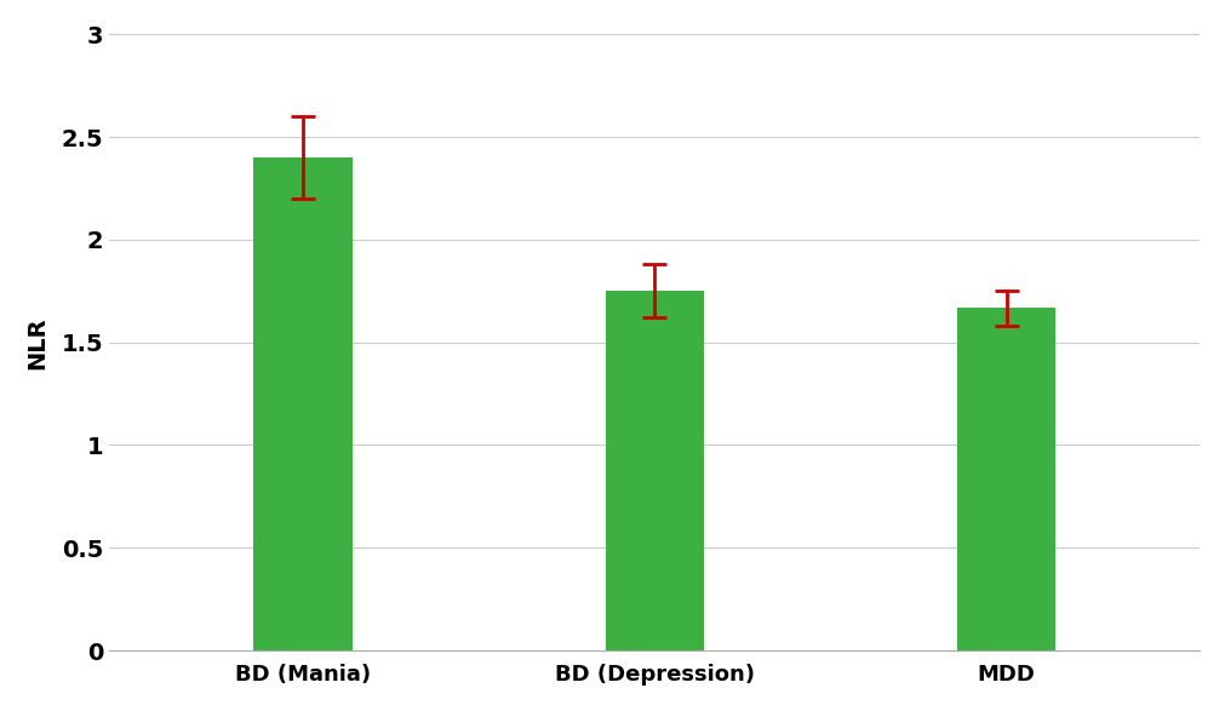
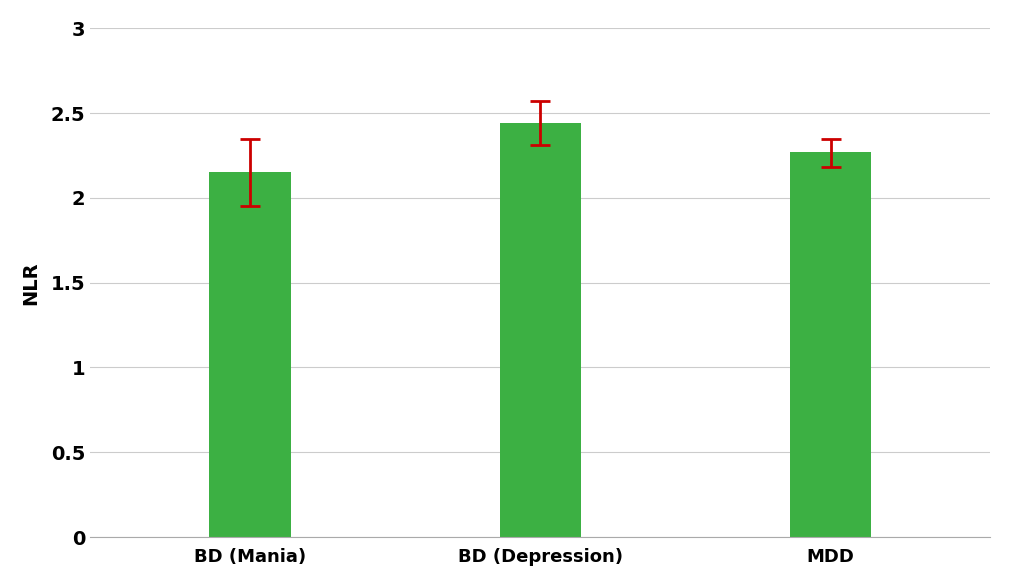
BD (Mania): 2.40 -> 2.15
BD (Depression): 1.75 -> 2.44
MDD: 1.67 -> 2.27
